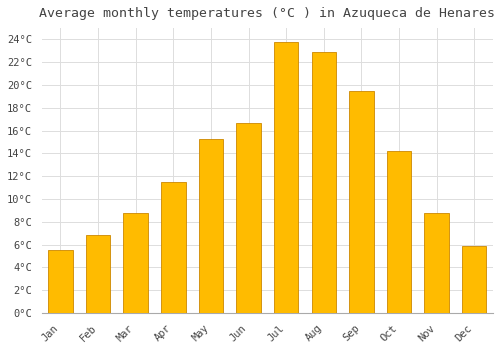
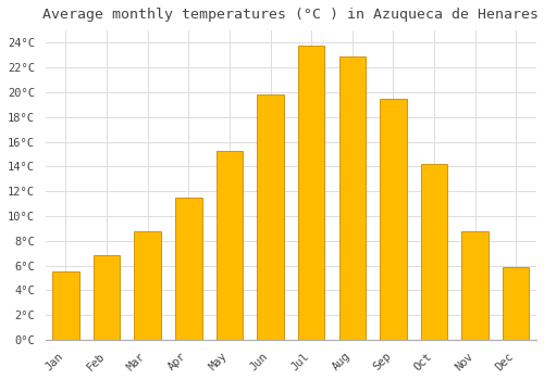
Jun: 16.7°C -> 19.8°C
